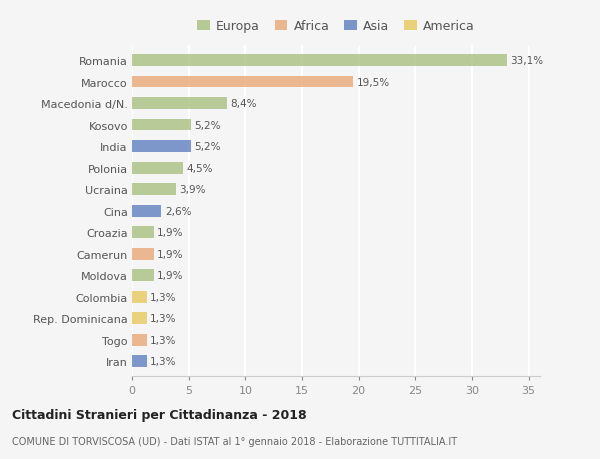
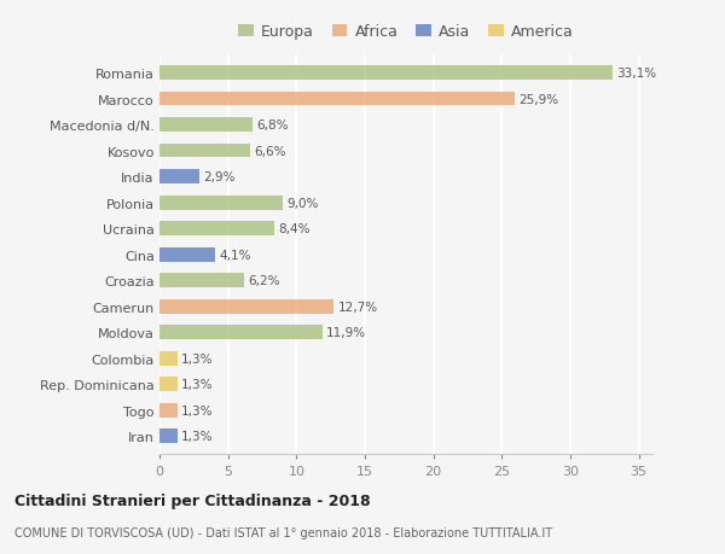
Marocco: 19,5% -> 25,9%
Macedonia d/N.: 8,4% -> 6,8%
Kosovo: 5,2% -> 6,6%
India: 5,2% -> 2,9%
Polonia: 4,5% -> 9,0%
Ucraina: 3,9% -> 8,4%
Cina: 2,6% -> 4,1%
Croazia: 1,9% -> 6,2%
Camerun: 1,9% -> 12,7%
Moldova: 1,9% -> 11,9%
